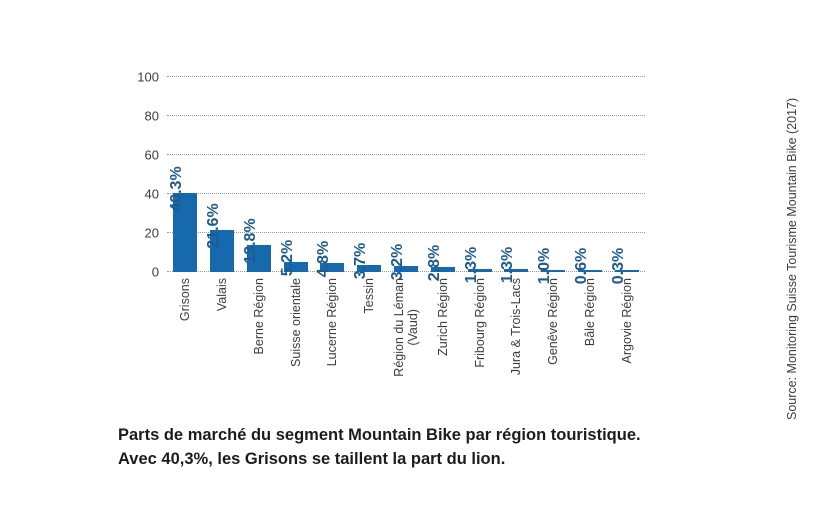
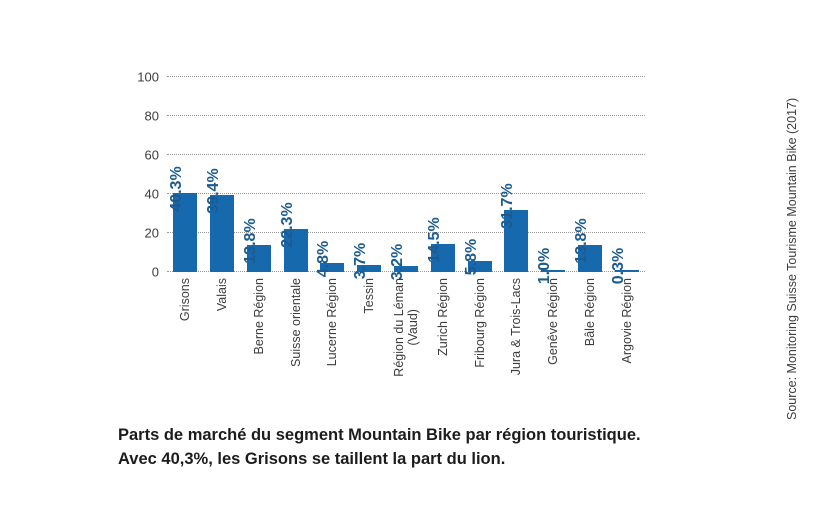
Valais: 21.6% -> 39.4%
Suisse orientale: 5.2% -> 22.3%
Zurich Région: 2.8% -> 14.5%
Fribourg Région: 1.3% -> 5.8%
Jura & Trois-Lacs: 1.3% -> 31.7%
Bâle Région: 0.6% -> 13.8%
